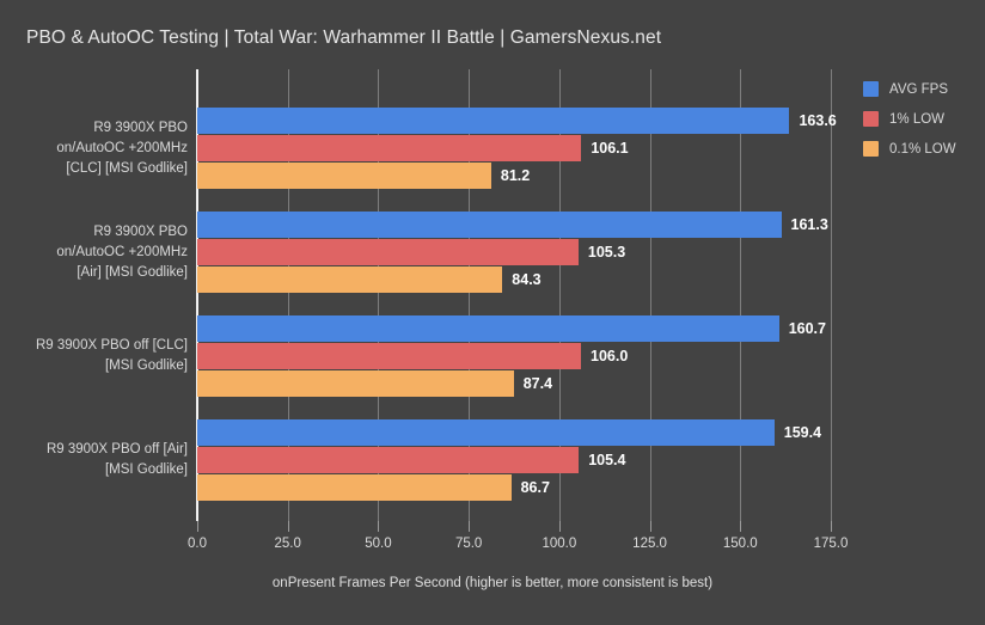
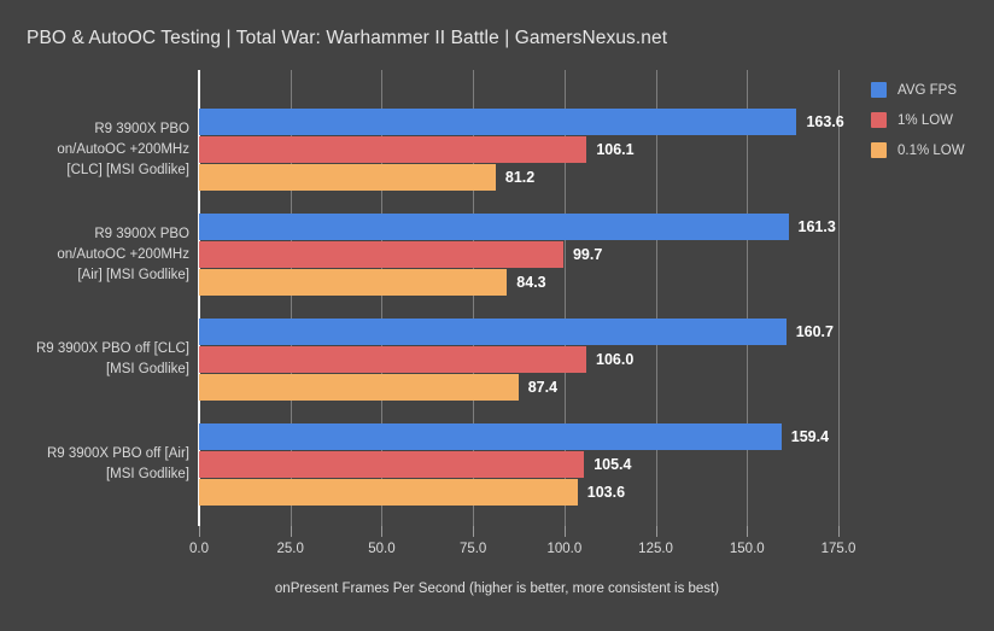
1% LOW/R9 3900X PBO on/AutoOC +200MHz [Air] [MSI Godlike]: 105.3 -> 99.7
0.1% LOW/R9 3900X PBO off [Air] [MSI Godlike]: 86.7 -> 103.6
